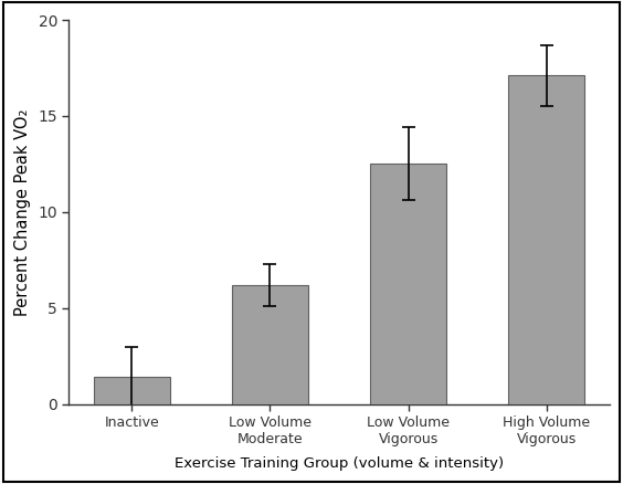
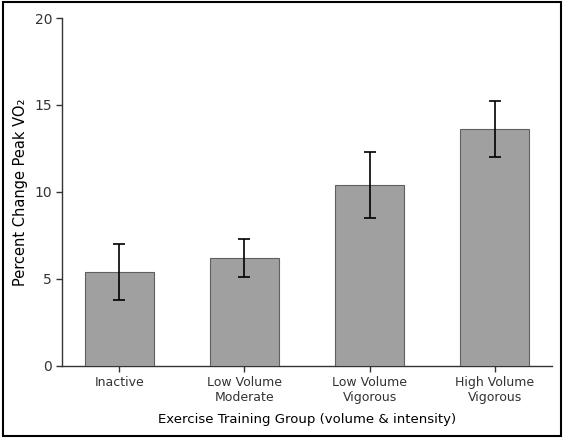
Inactive: 1.4 -> 5.4
Low Volume Vigorous: 12.5 -> 10.4
High Volume Vigorous: 17.1 -> 13.6
